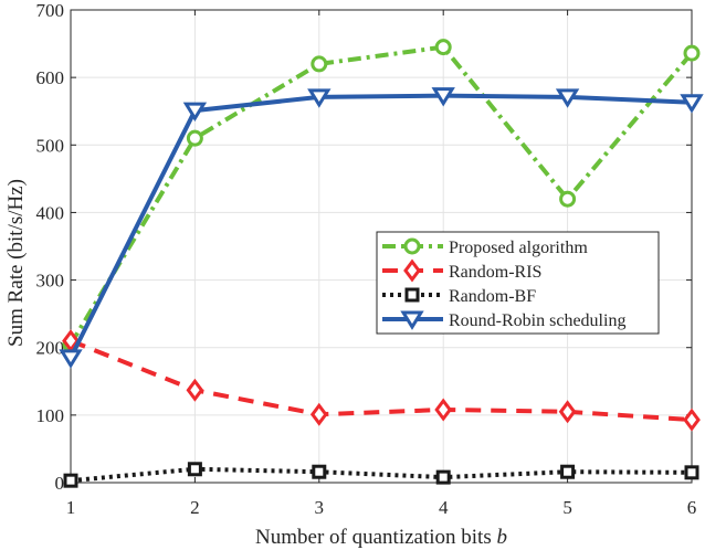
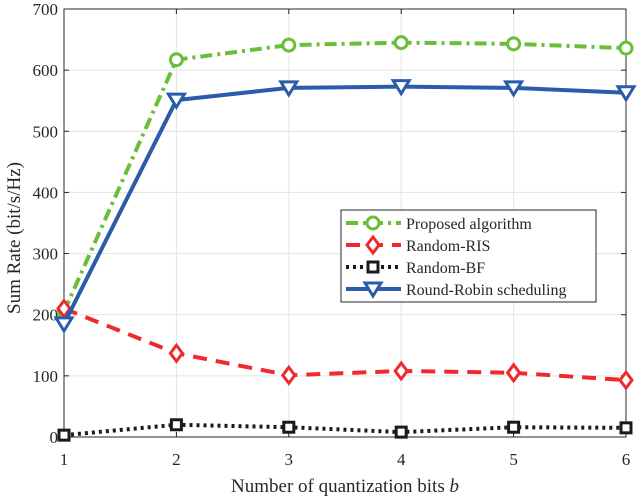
Proposed algorithm/2: 510 -> 620
Proposed algorithm/3: 620 -> 640
Proposed algorithm/5: 420 -> 640
